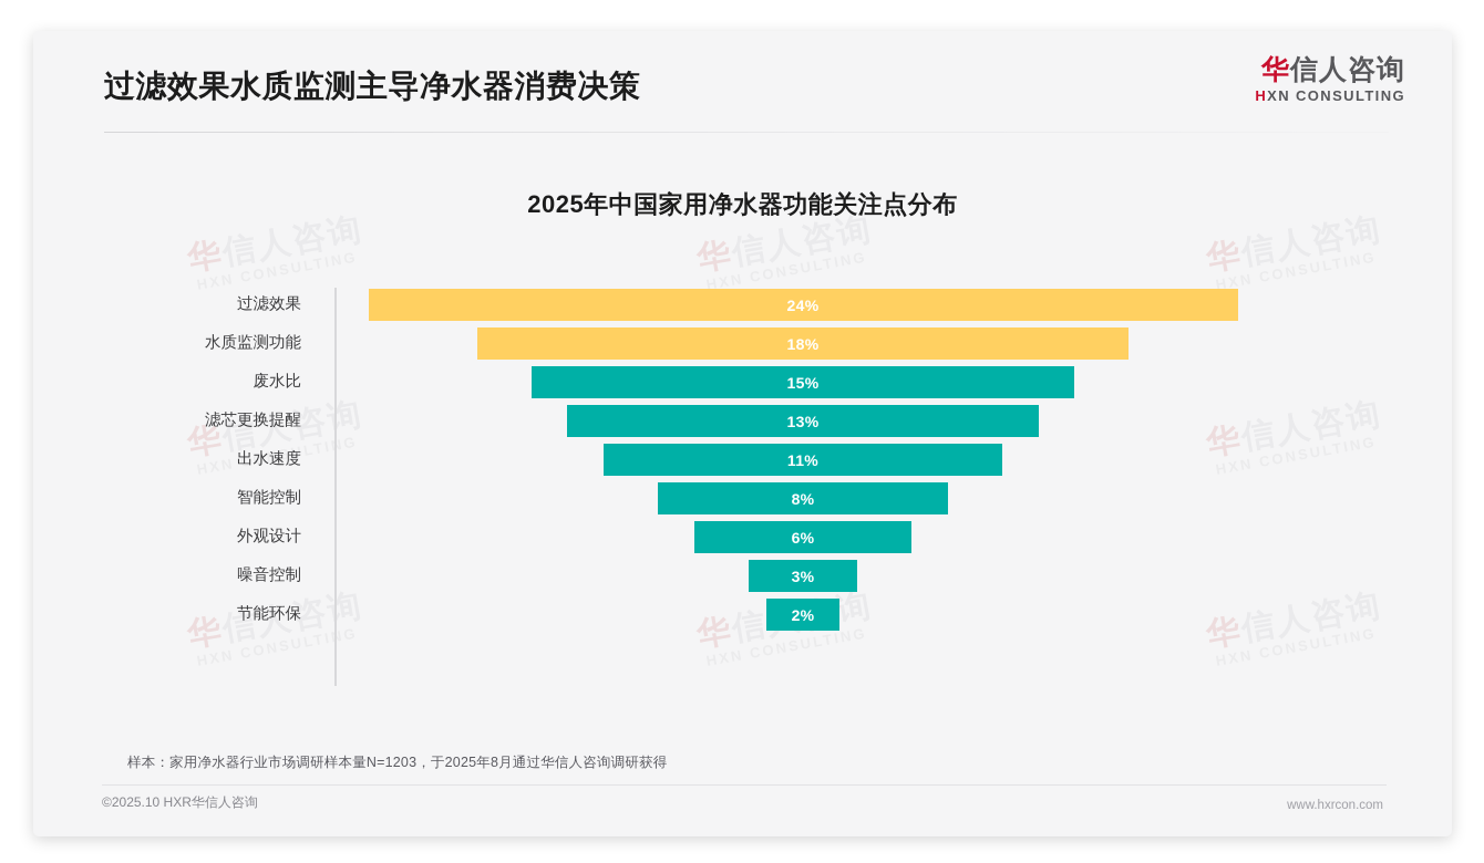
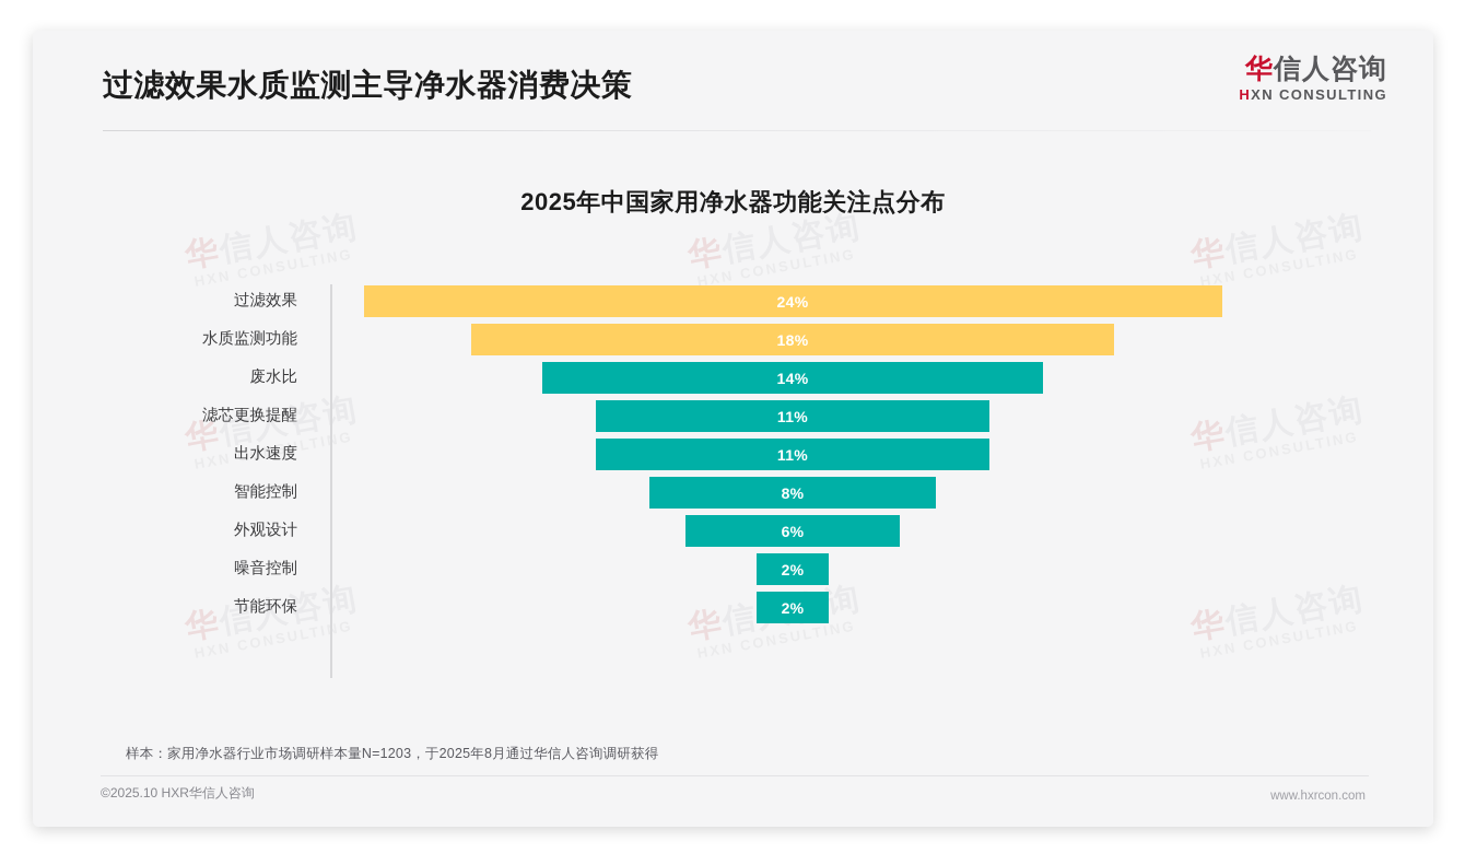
废水比: 15% -> 14%
滤芯更换提醒: 13% -> 11%
噪音控制: 3% -> 2%
